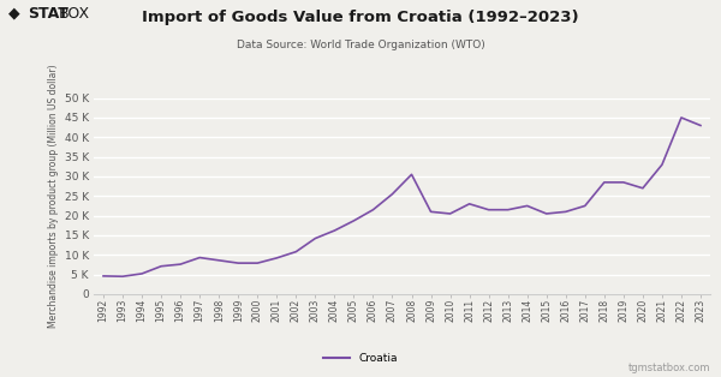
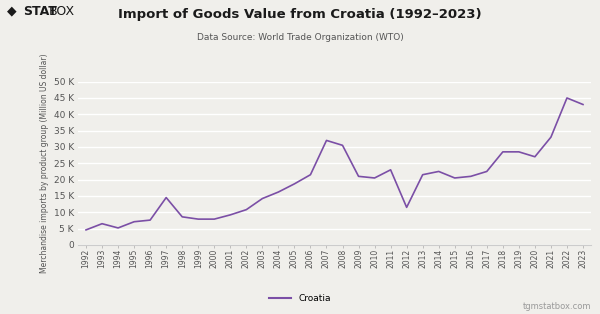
1993: 4.5 K -> 6.5 K
1997: 9.3 K -> 14.5 K
2007: 25.5 K -> 32.0 K
2012: 21.5 K -> 11.5 K
